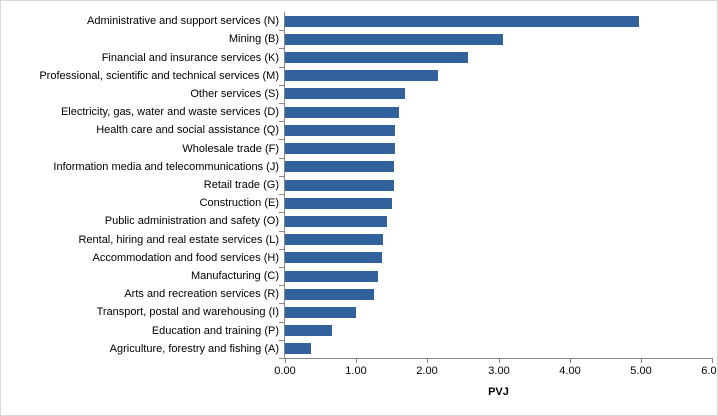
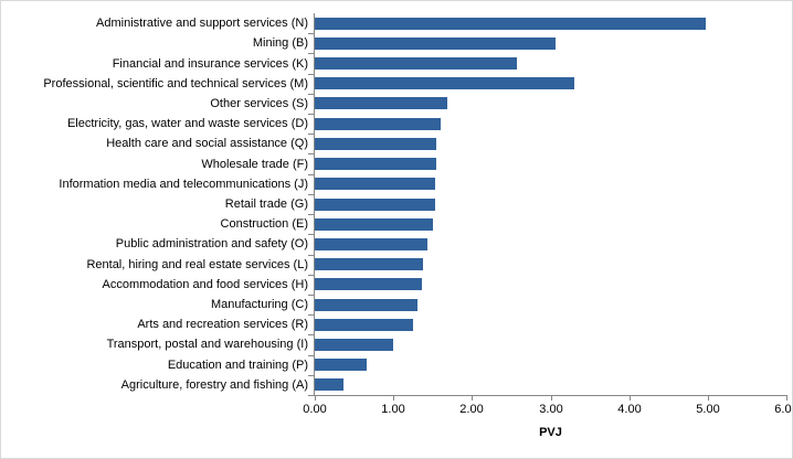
Professional, scientific and technical services (M): 2.1 -> 3.3
